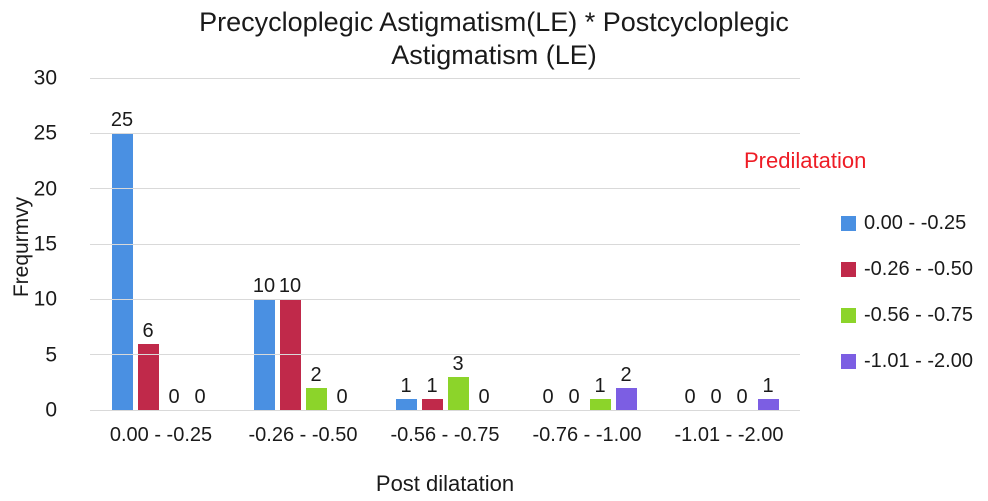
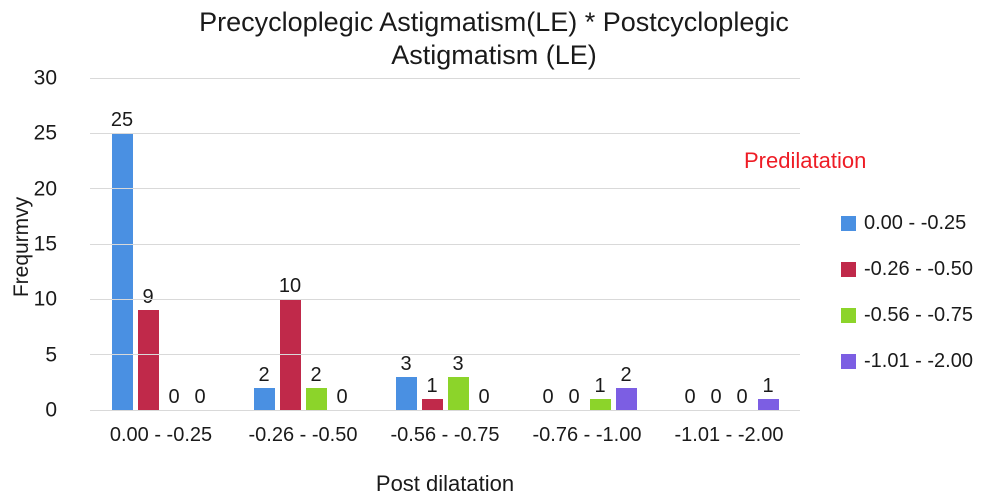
-0.26 - -0.50/0.00 - -0.25: 6 -> 9
0.00 - -0.25/-0.26 - -0.50: 10 -> 2
0.00 - -0.25/-0.56 - -0.75: 1 -> 3
